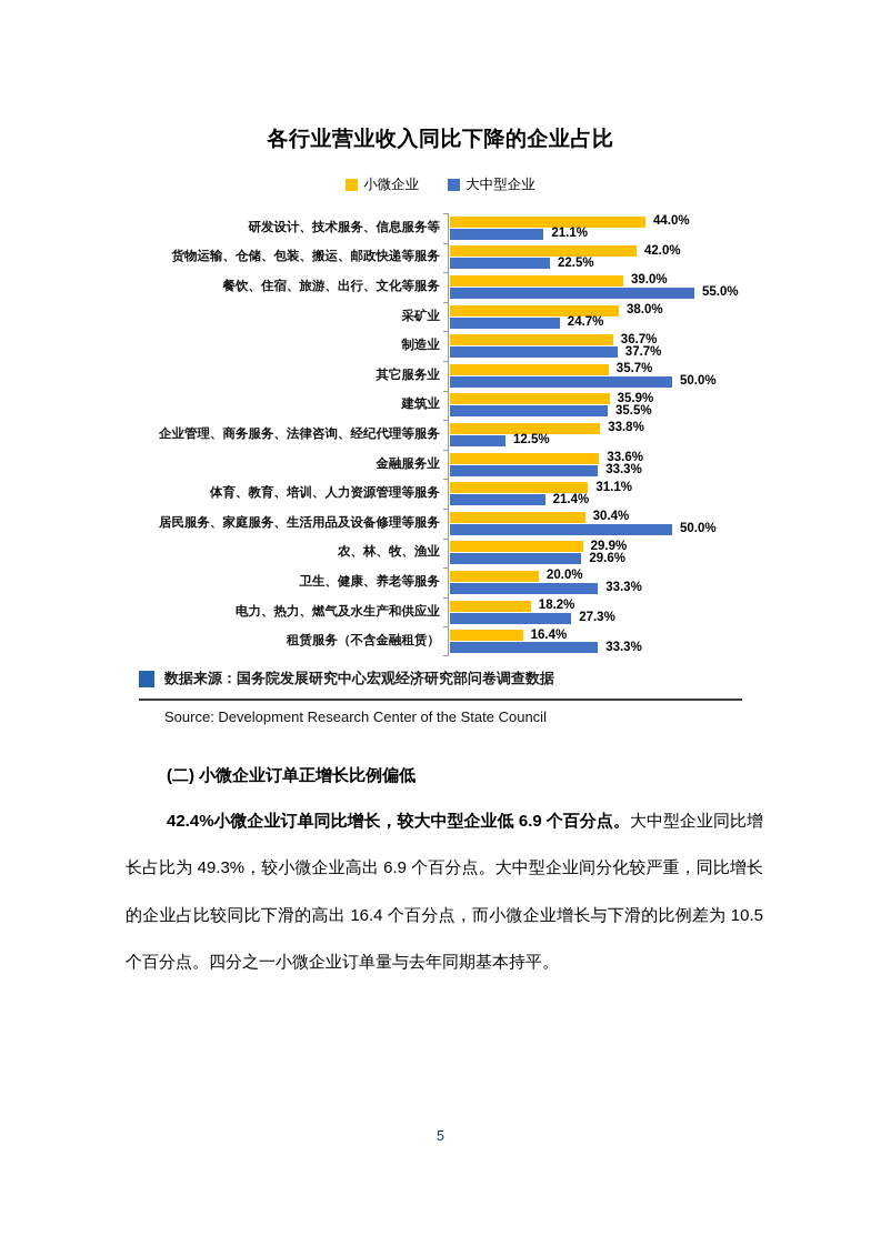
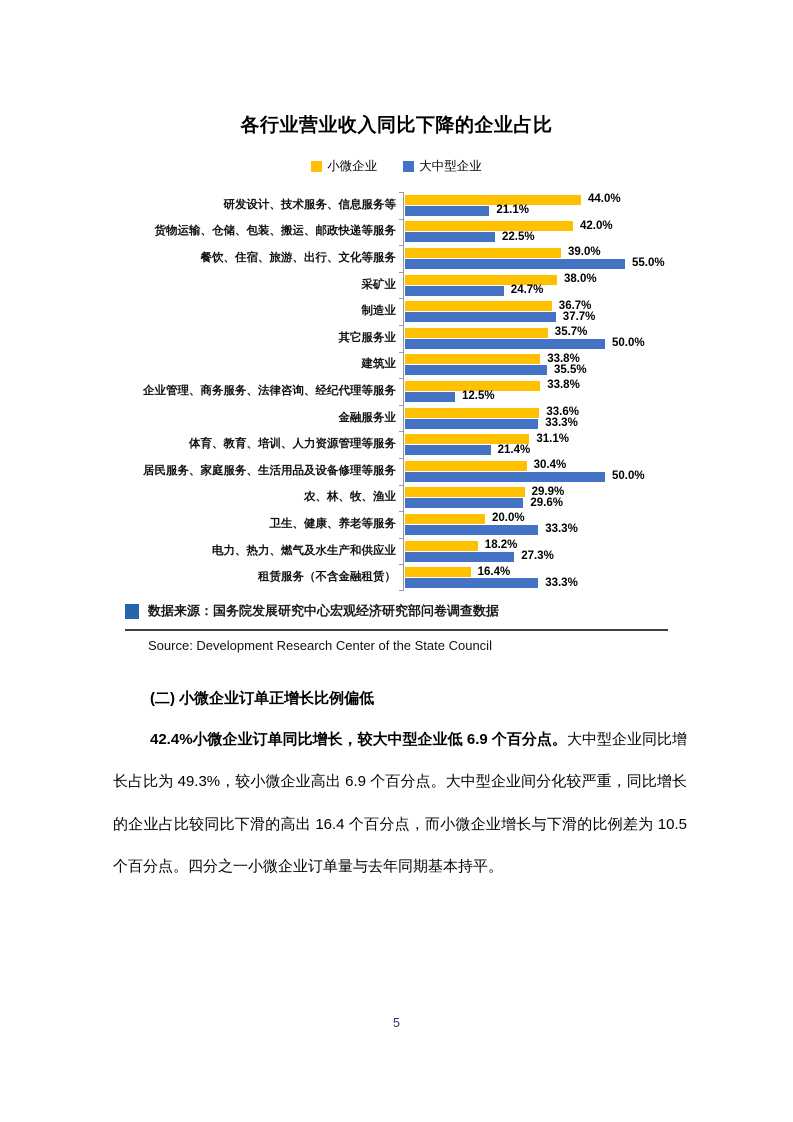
小微企业/建筑业: 35.9% -> 33.8%
